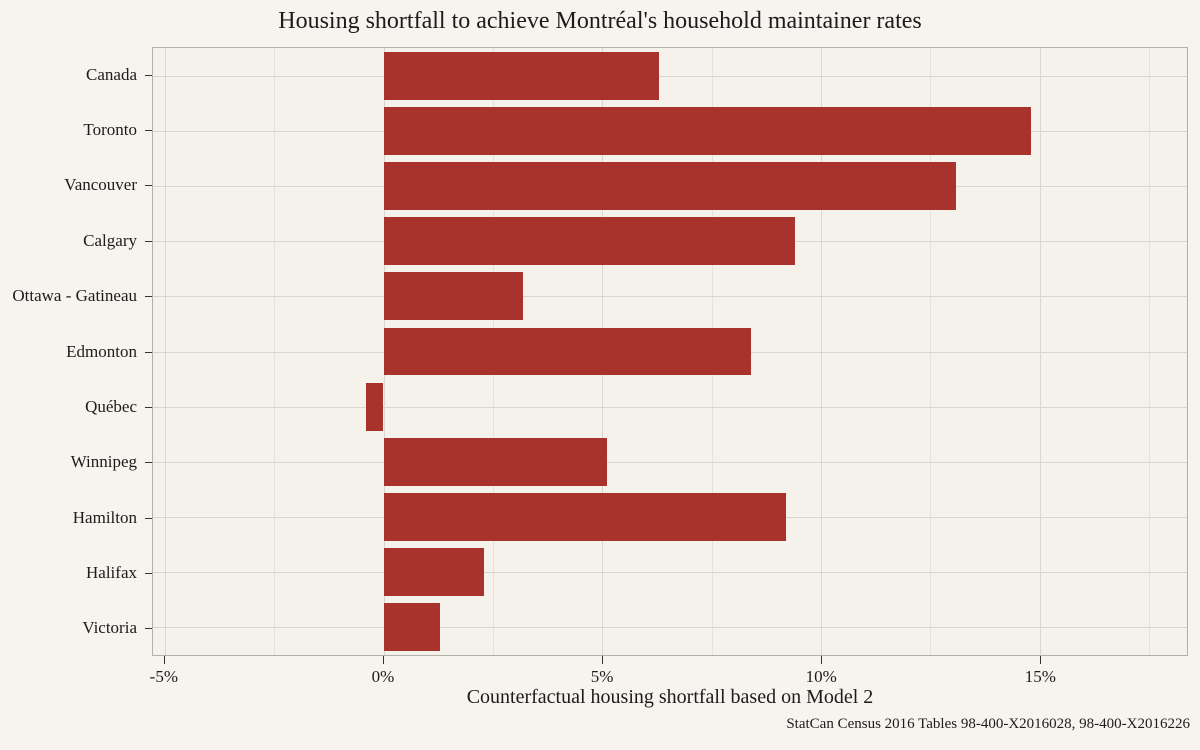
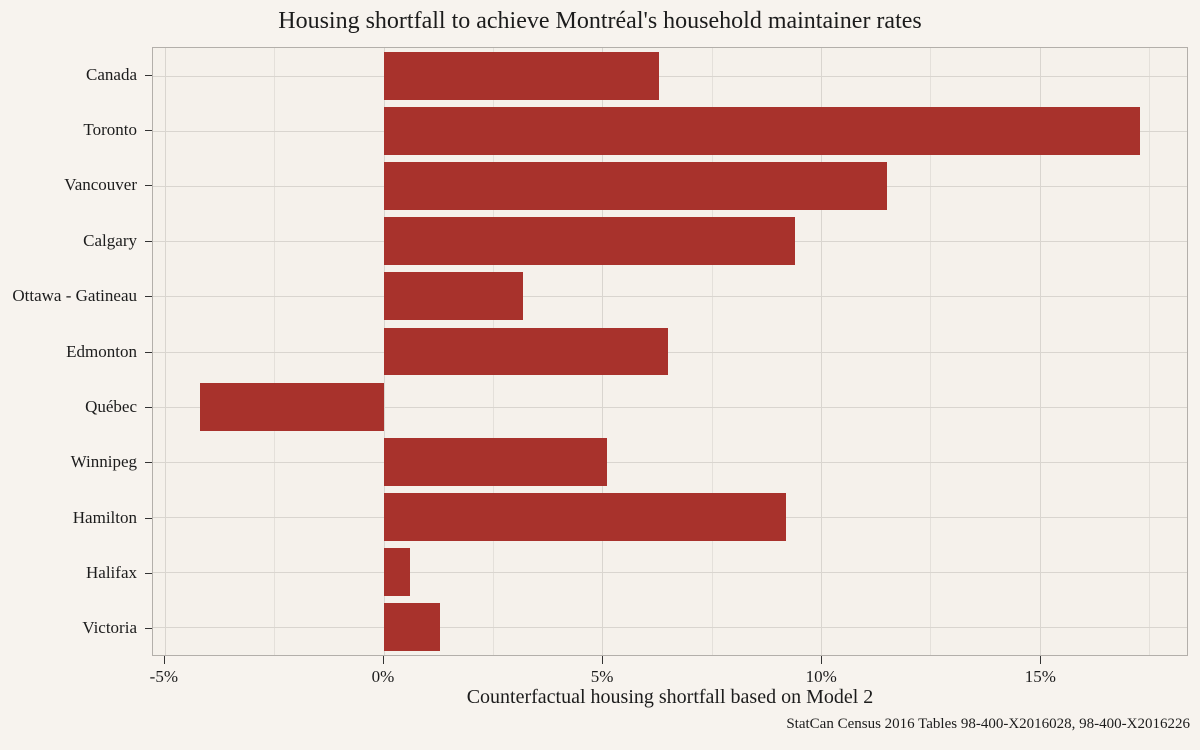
Toronto: 14.8% -> 17.3%
Vancouver: 13.1% -> 11.5%
Edmonton: 8.4% -> 6.5%
Québec: -0.4% -> -4.2%
Halifax: 2.3% -> 0.6%
